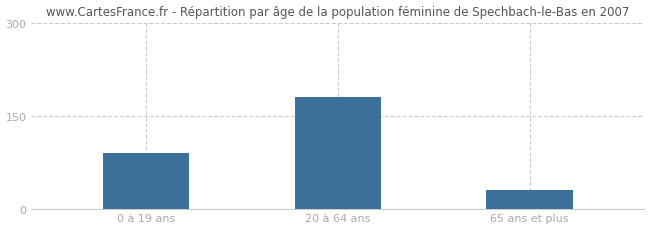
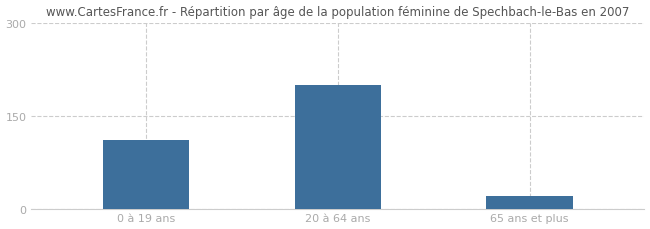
0 à 19 ans: 90 -> 110
20 à 64 ans: 180 -> 200
65 ans et plus: 30 -> 20
